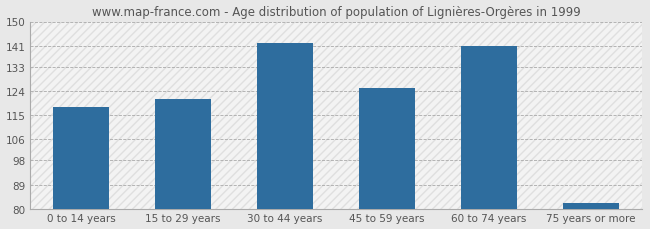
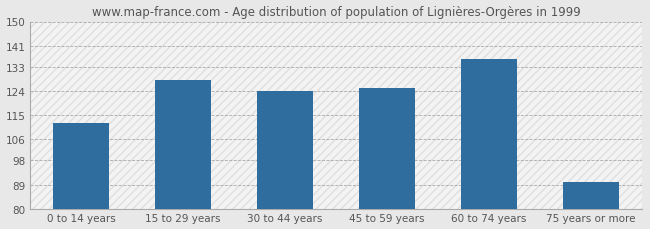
0 to 14 years: 118 -> 112
15 to 29 years: 121 -> 128
30 to 44 years: 142 -> 124
60 to 74 years: 141 -> 136
75 years or more: 82 -> 90
